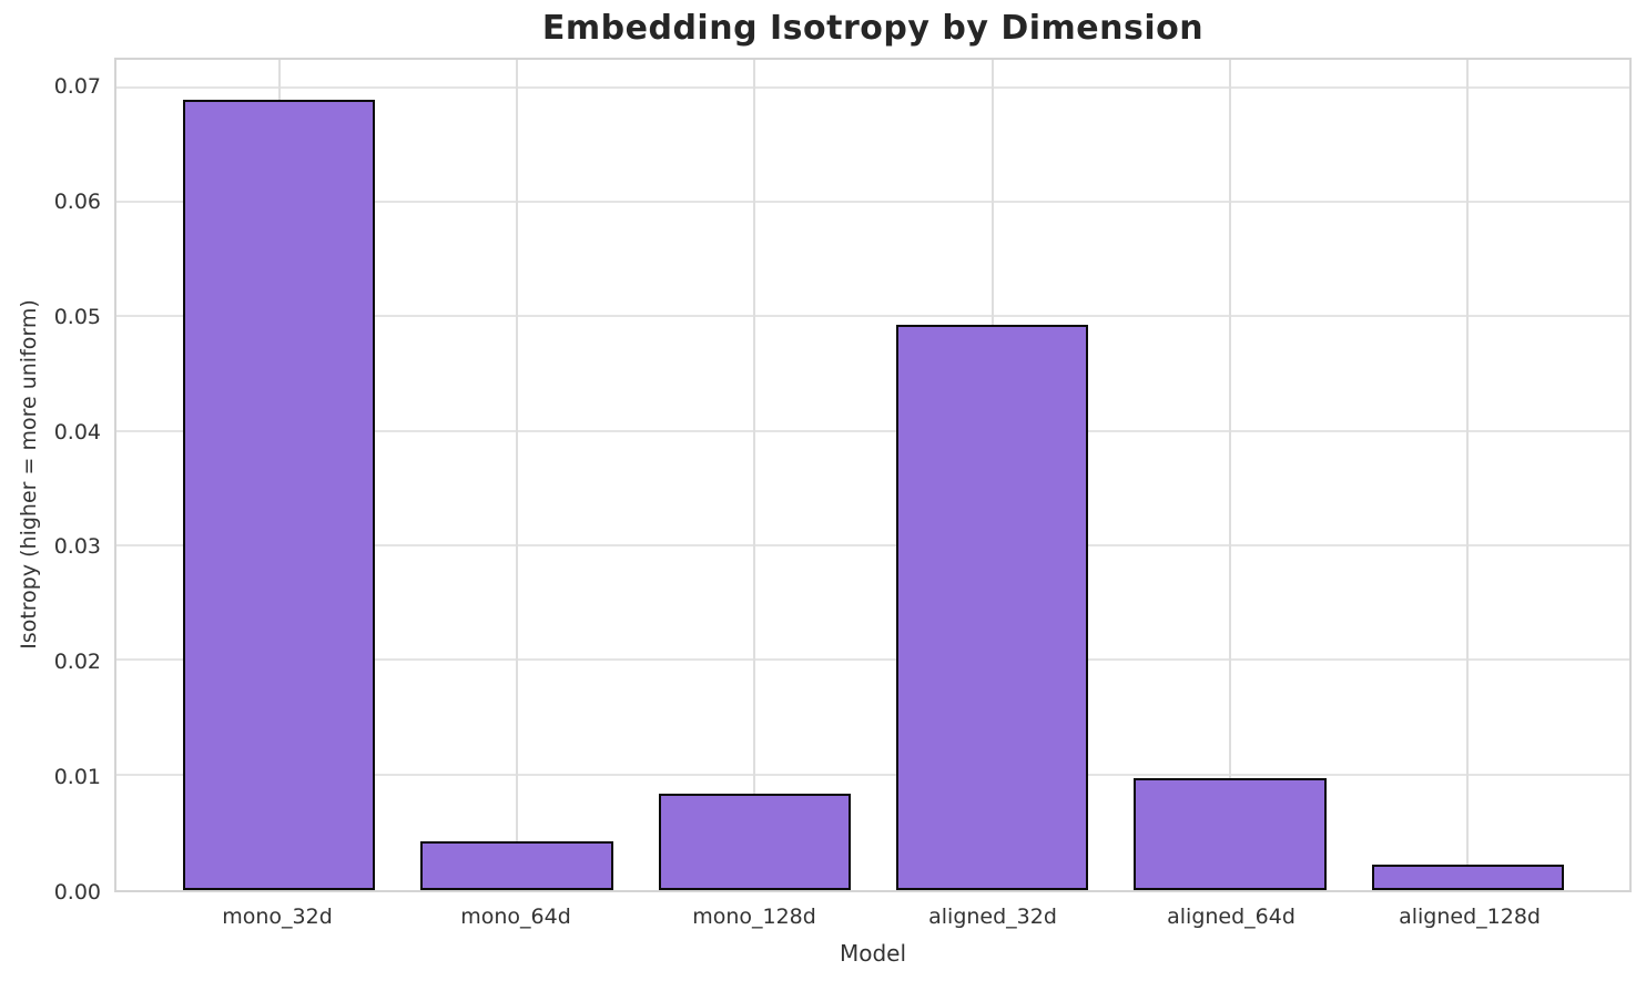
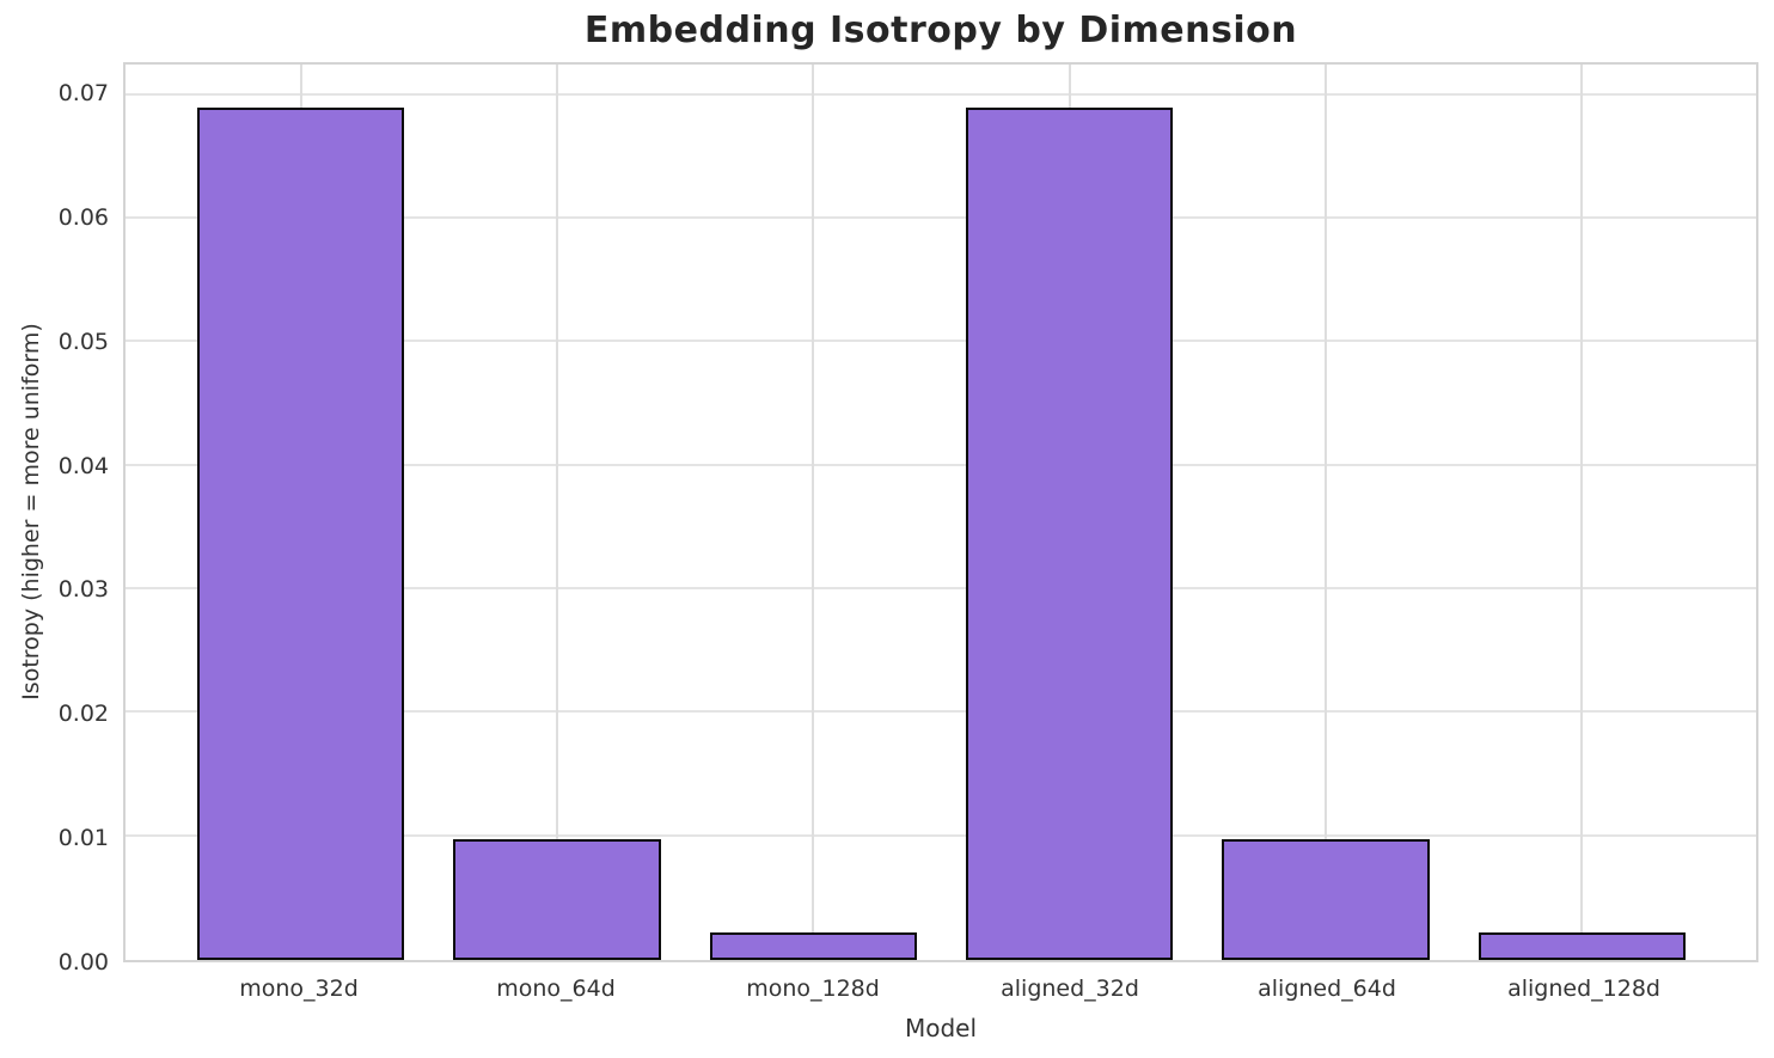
mono_64d: 0.0043 -> 0.0098
mono_128d: 0.0084 -> 0.0022
aligned_32d: 0.0494 -> 0.0690
